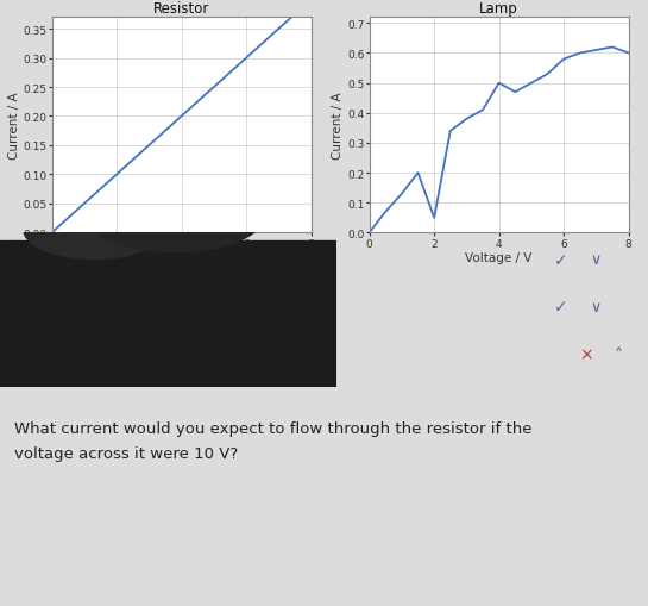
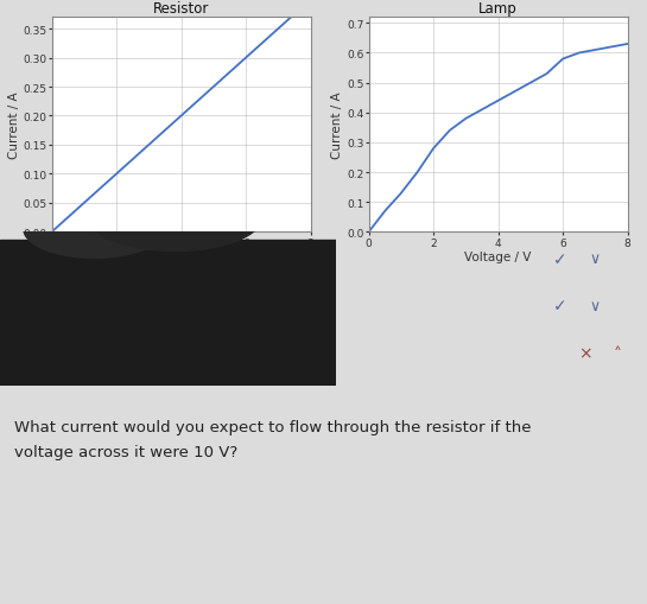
Lamp/2: 0.05 -> 0.28
Lamp/4: 0.50 -> 0.44
Lamp/8: 0.60 -> 0.63
